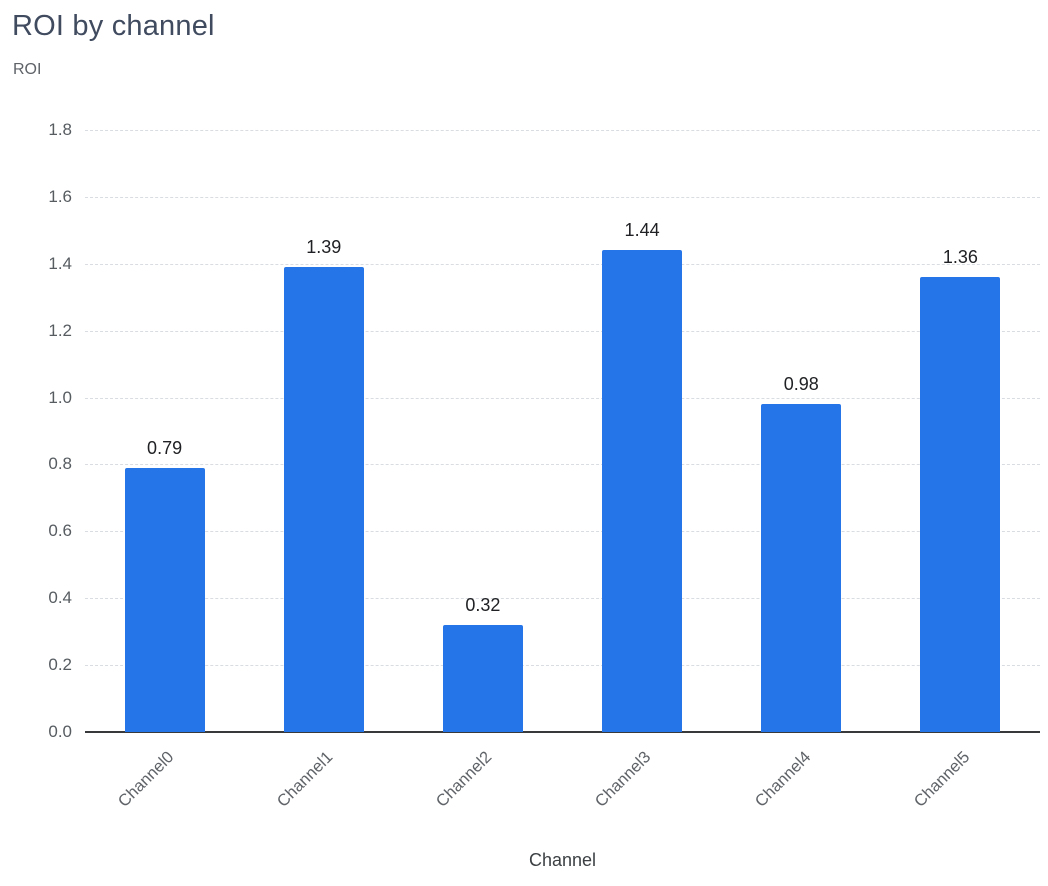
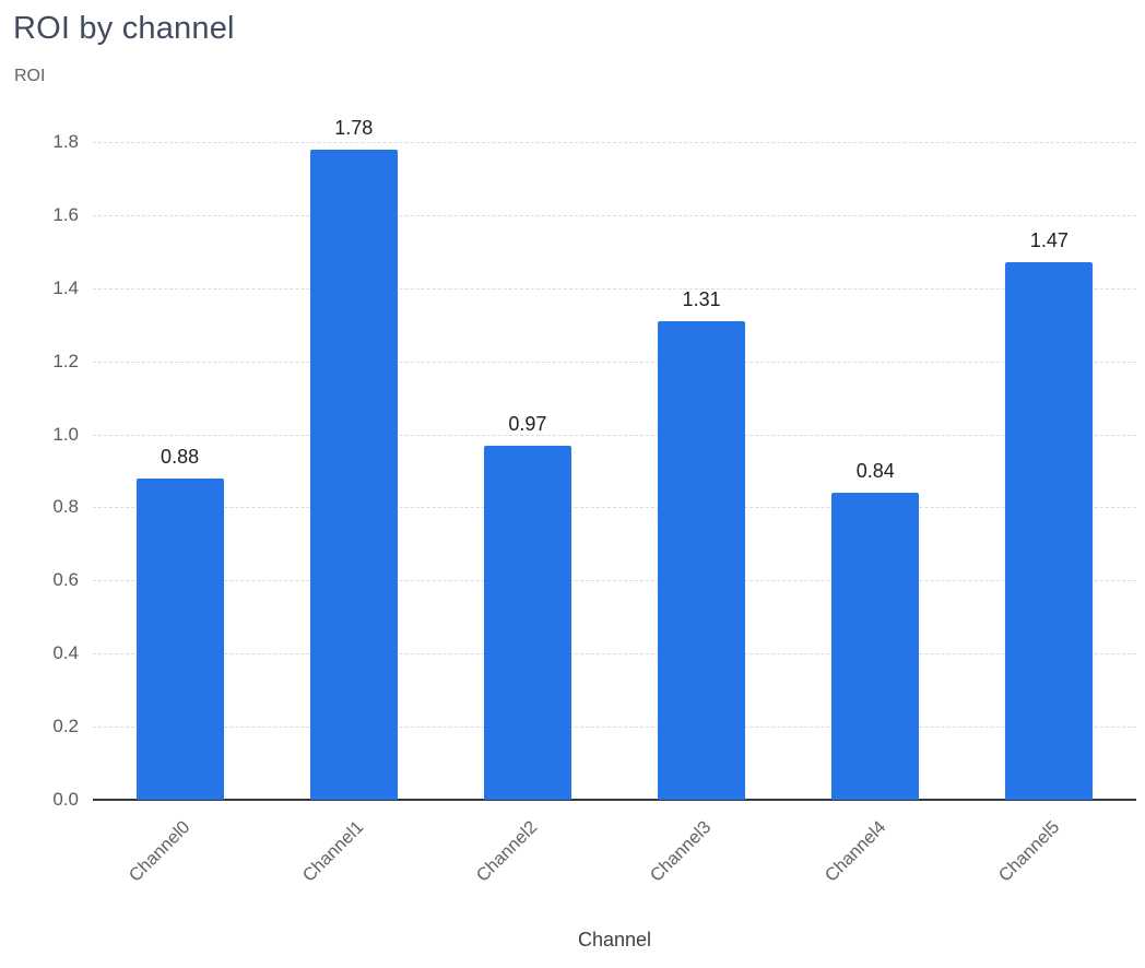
Channel0: 0.79 -> 0.88
Channel1: 1.39 -> 1.78
Channel2: 0.32 -> 0.97
Channel3: 1.44 -> 1.31
Channel4: 0.98 -> 0.84
Channel5: 1.36 -> 1.47
